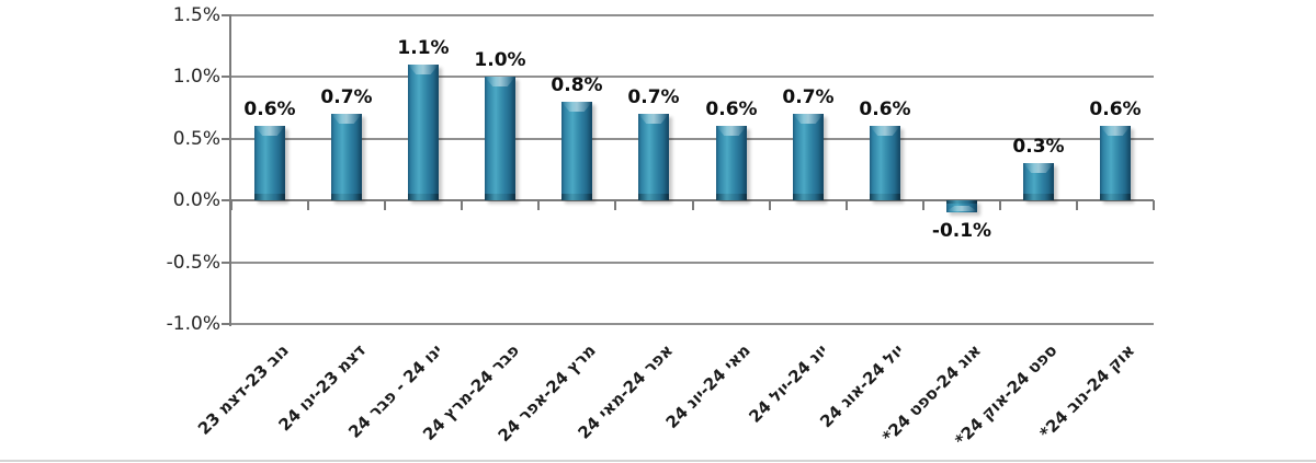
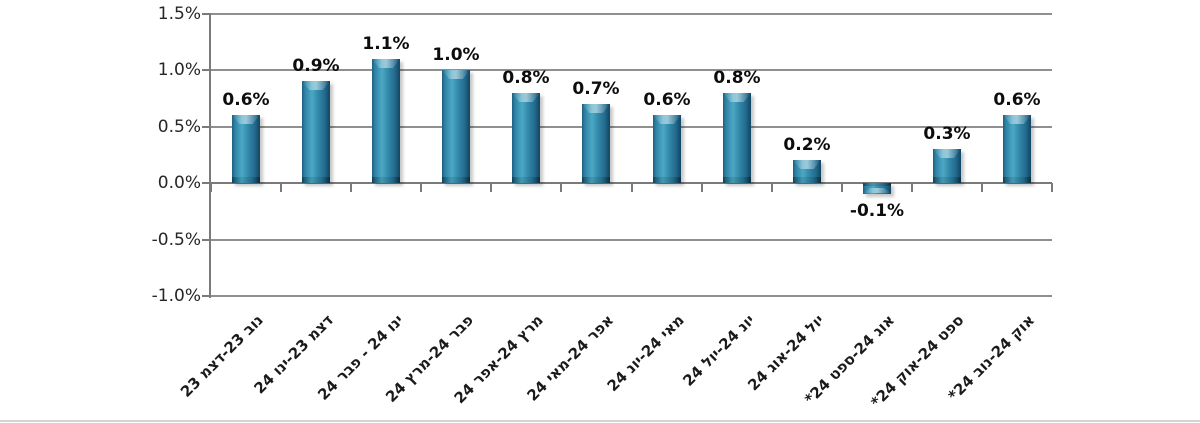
דצמ 23-ינו 24: 0.7% -> 0.9%
יונ 24-יול 24: 0.7% -> 0.8%
יול 24-אוג 24: 0.6% -> 0.2%
